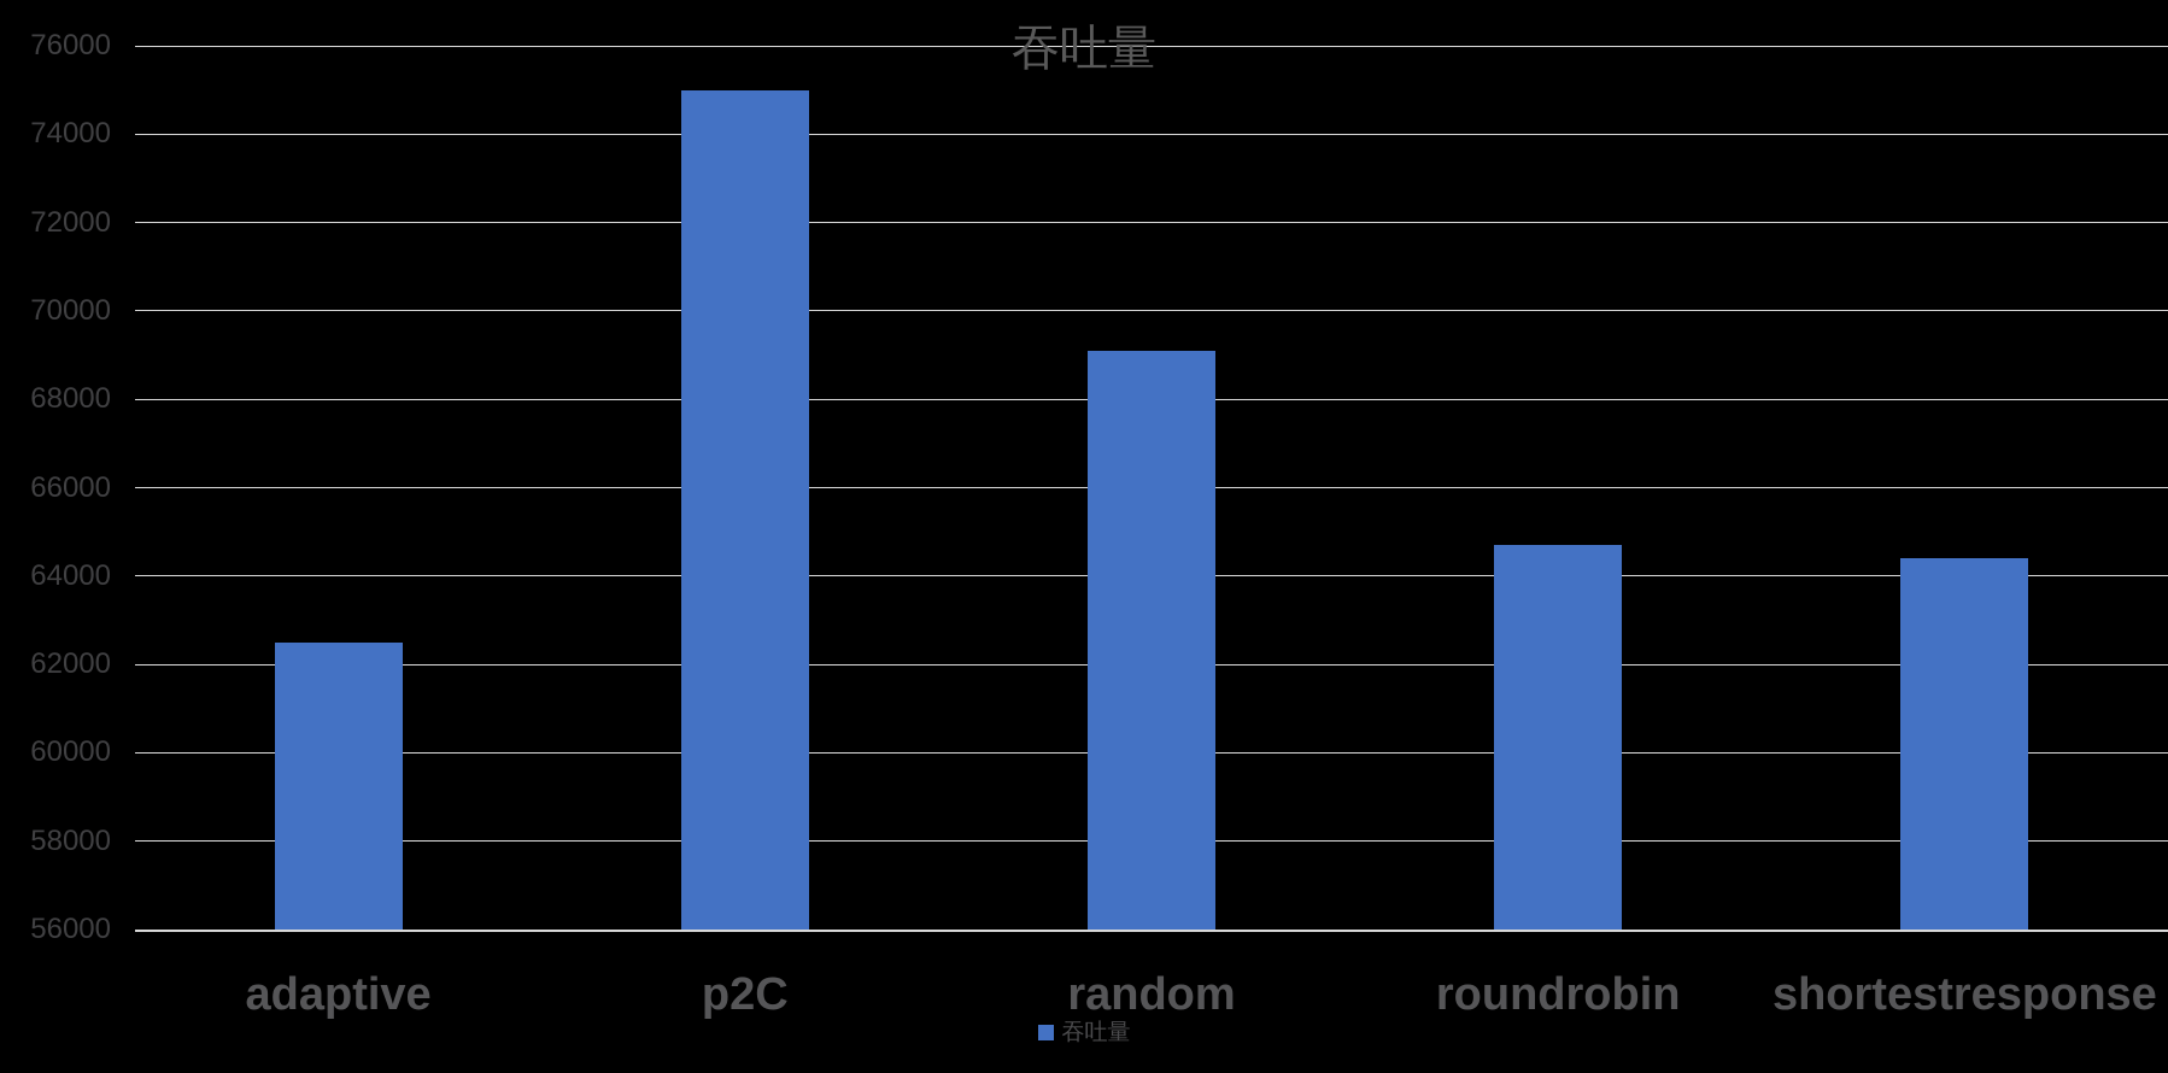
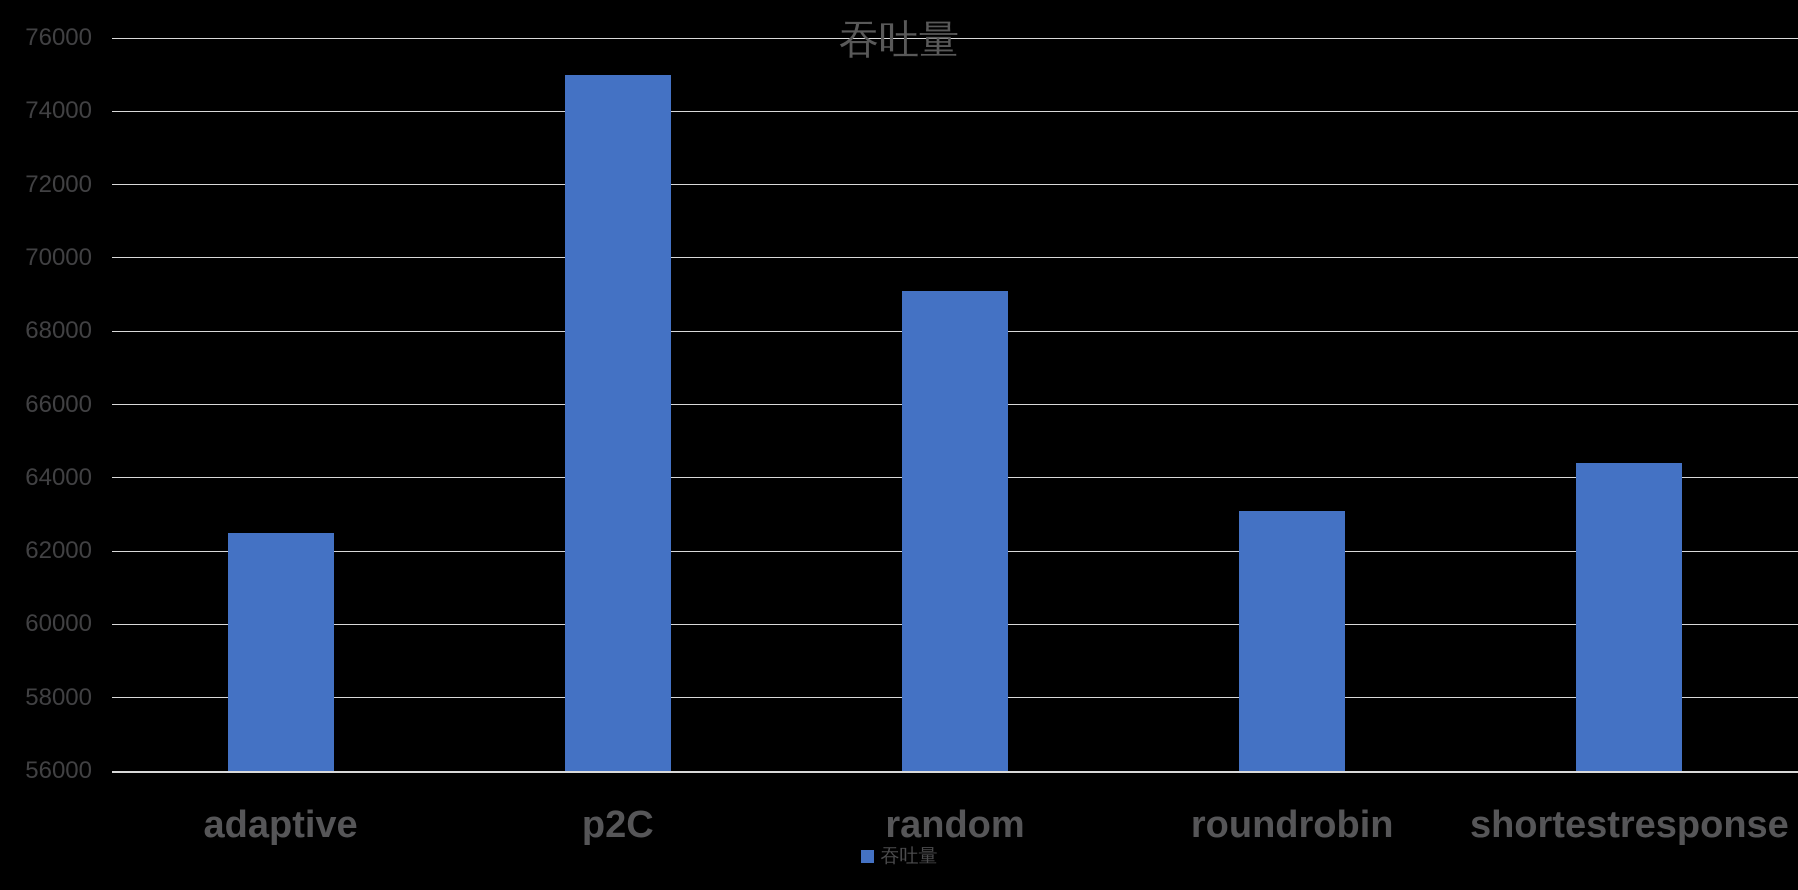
roundrobin: 64700 -> 63100
